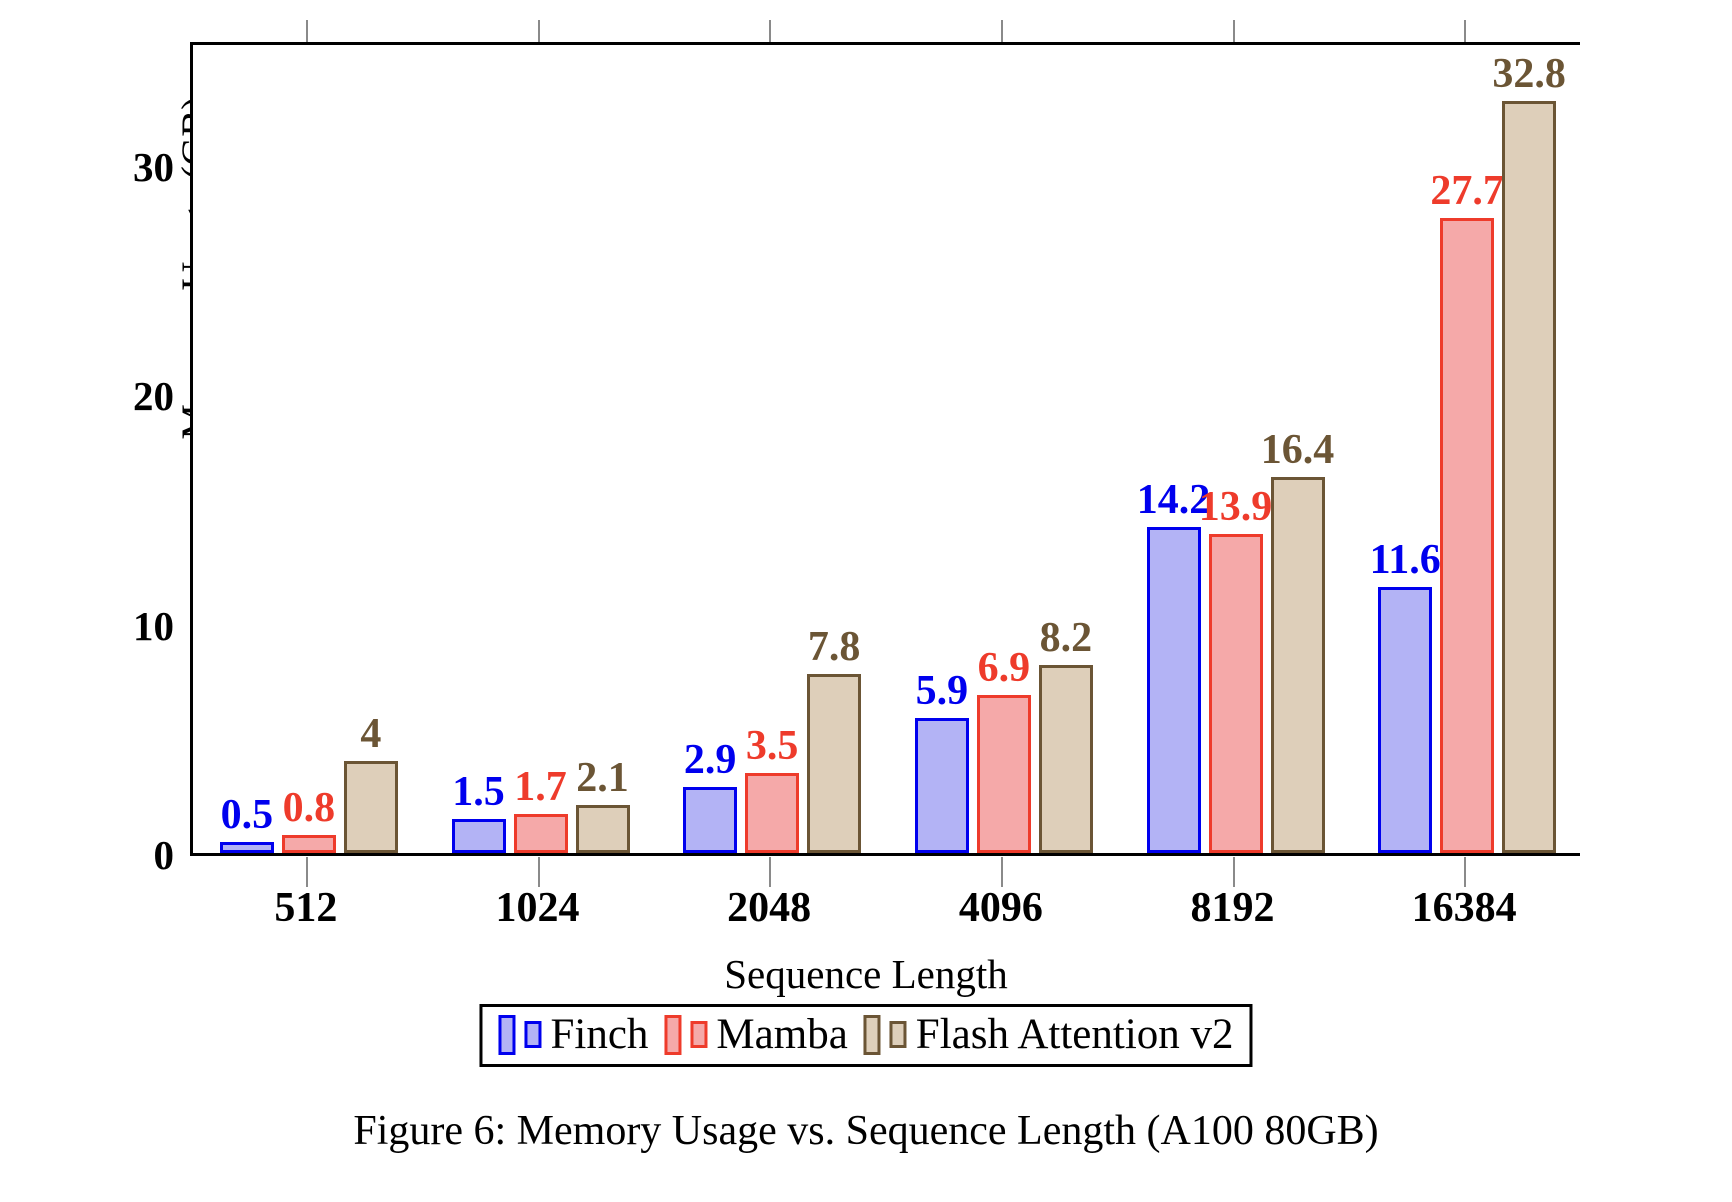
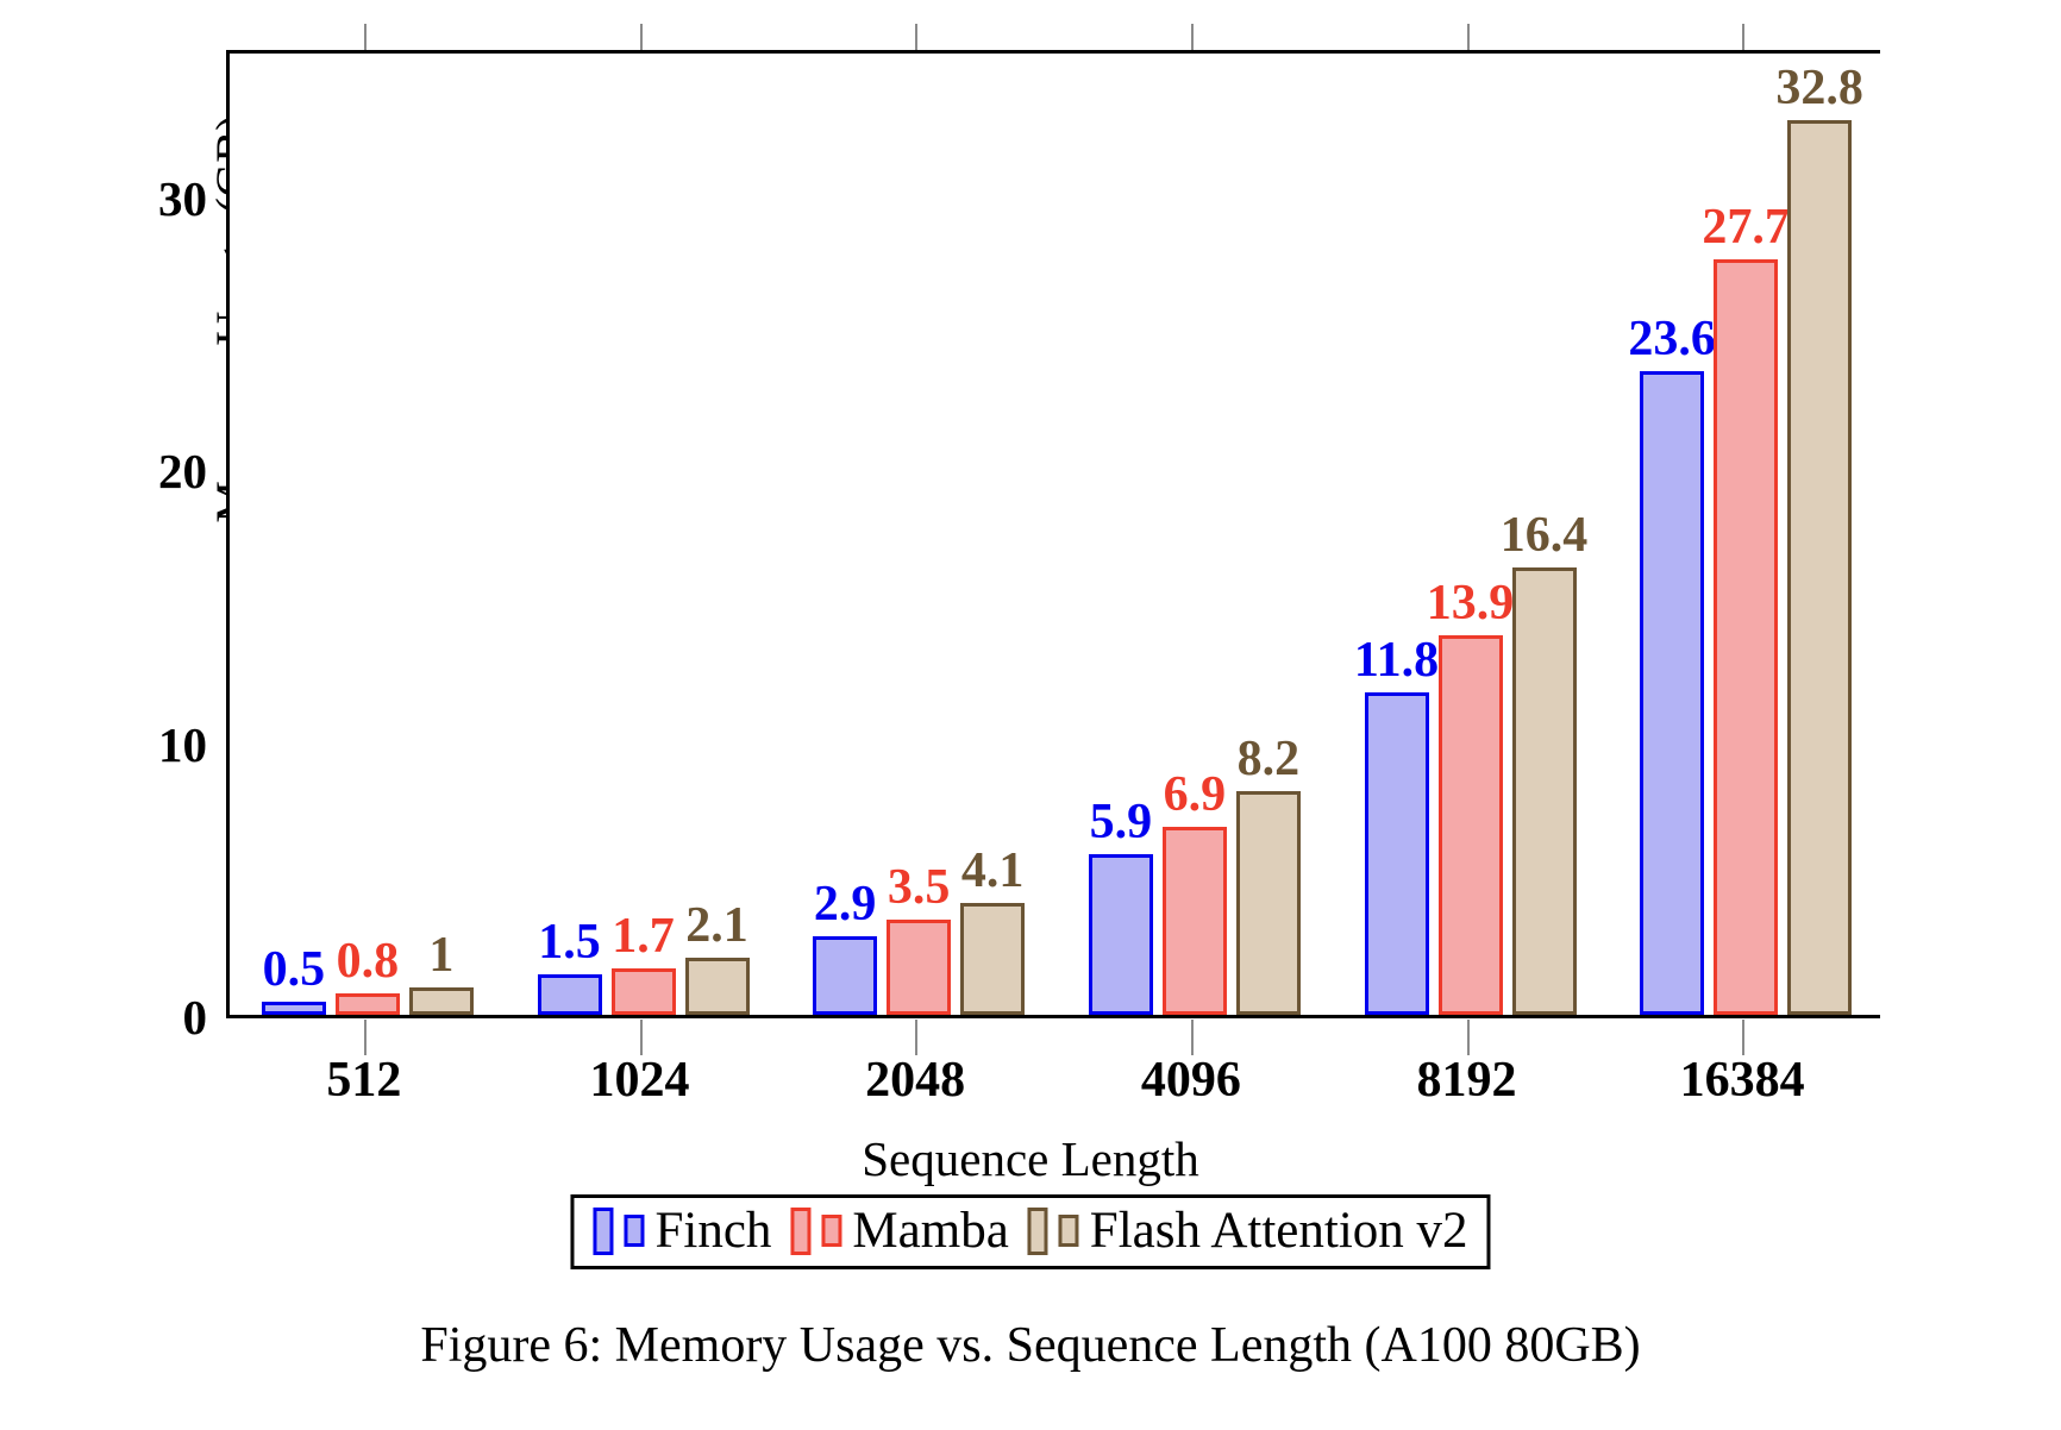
Flash Attention v2/512: 4 -> 1
Flash Attention v2/2048: 7.8 -> 4.1
Finch/8192: 14.2 -> 11.8
Finch/16384: 11.6 -> 23.6
